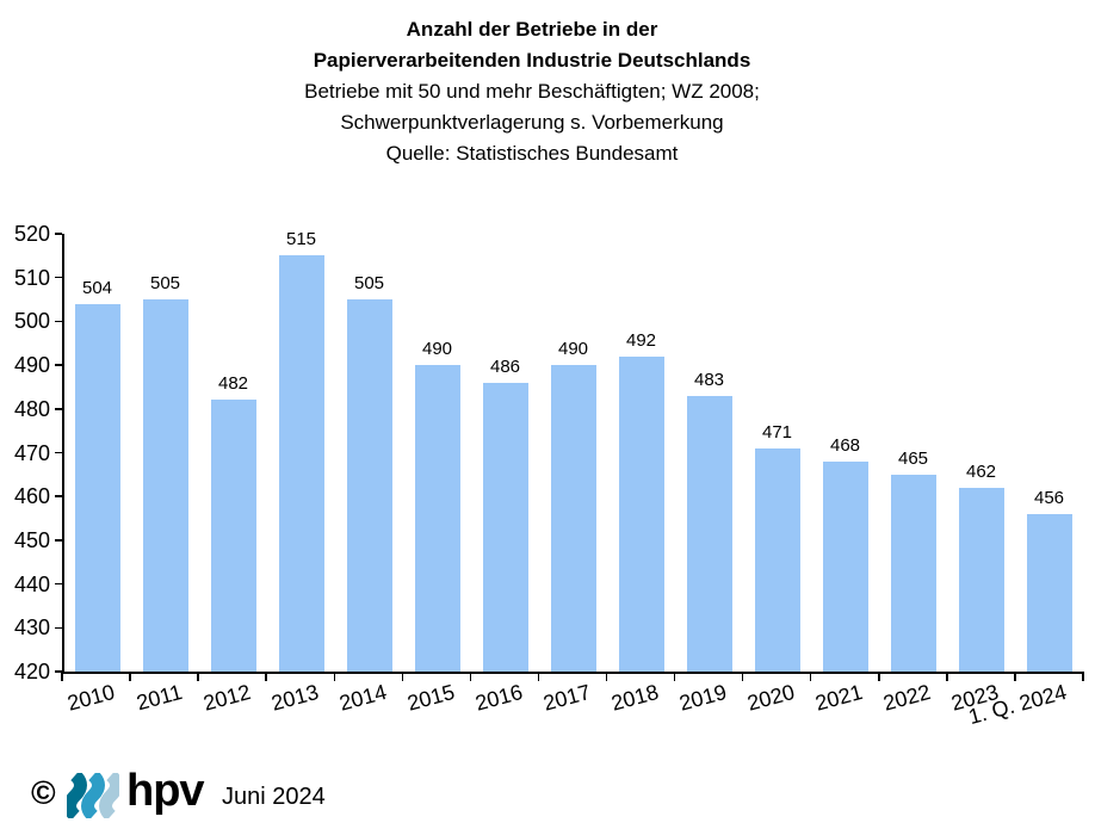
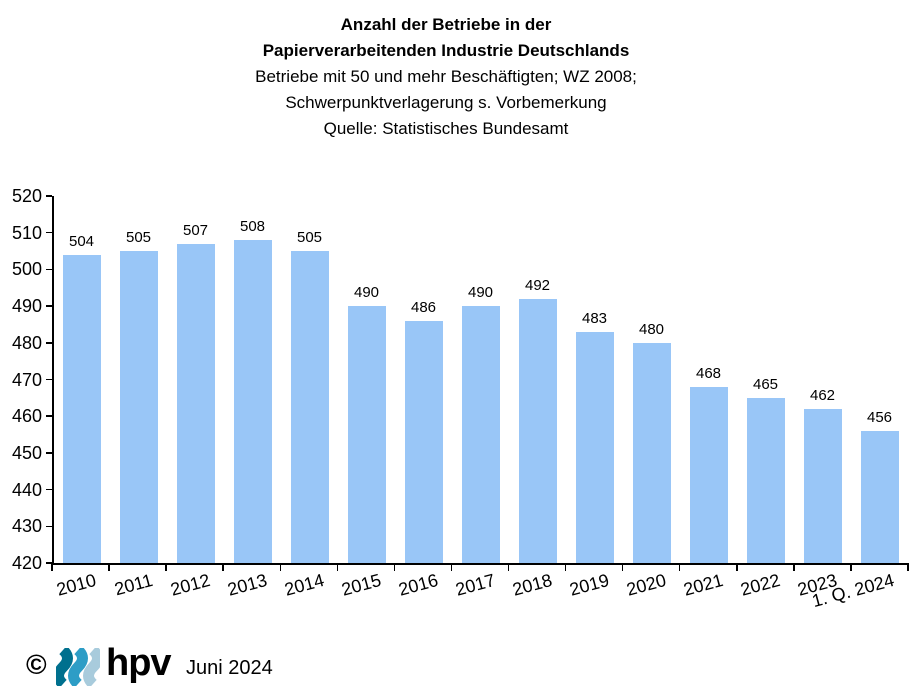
2012: 482 -> 507
2013: 515 -> 508
2020: 471 -> 480
